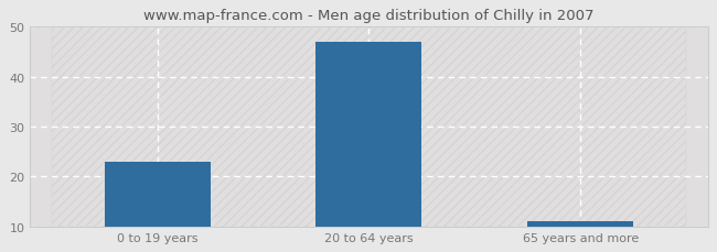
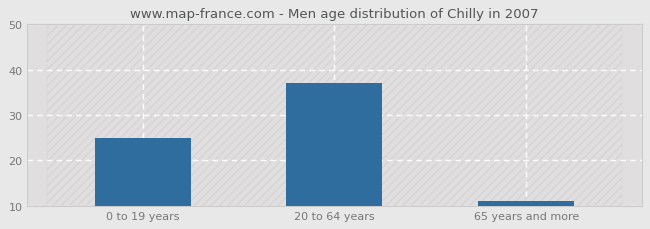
0 to 19 years: 23 -> 25
20 to 64 years: 47 -> 37
